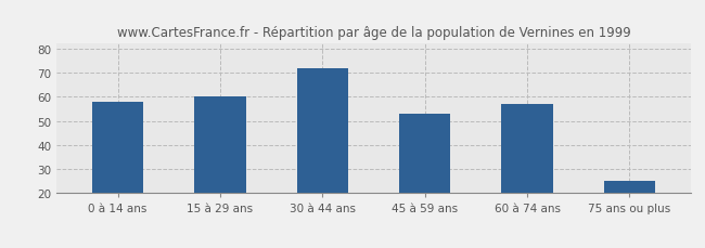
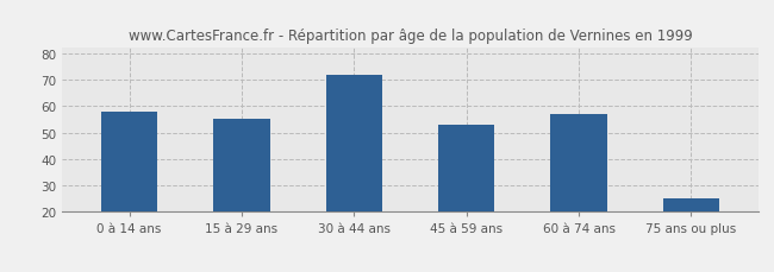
15 à 29 ans: 60 -> 55
